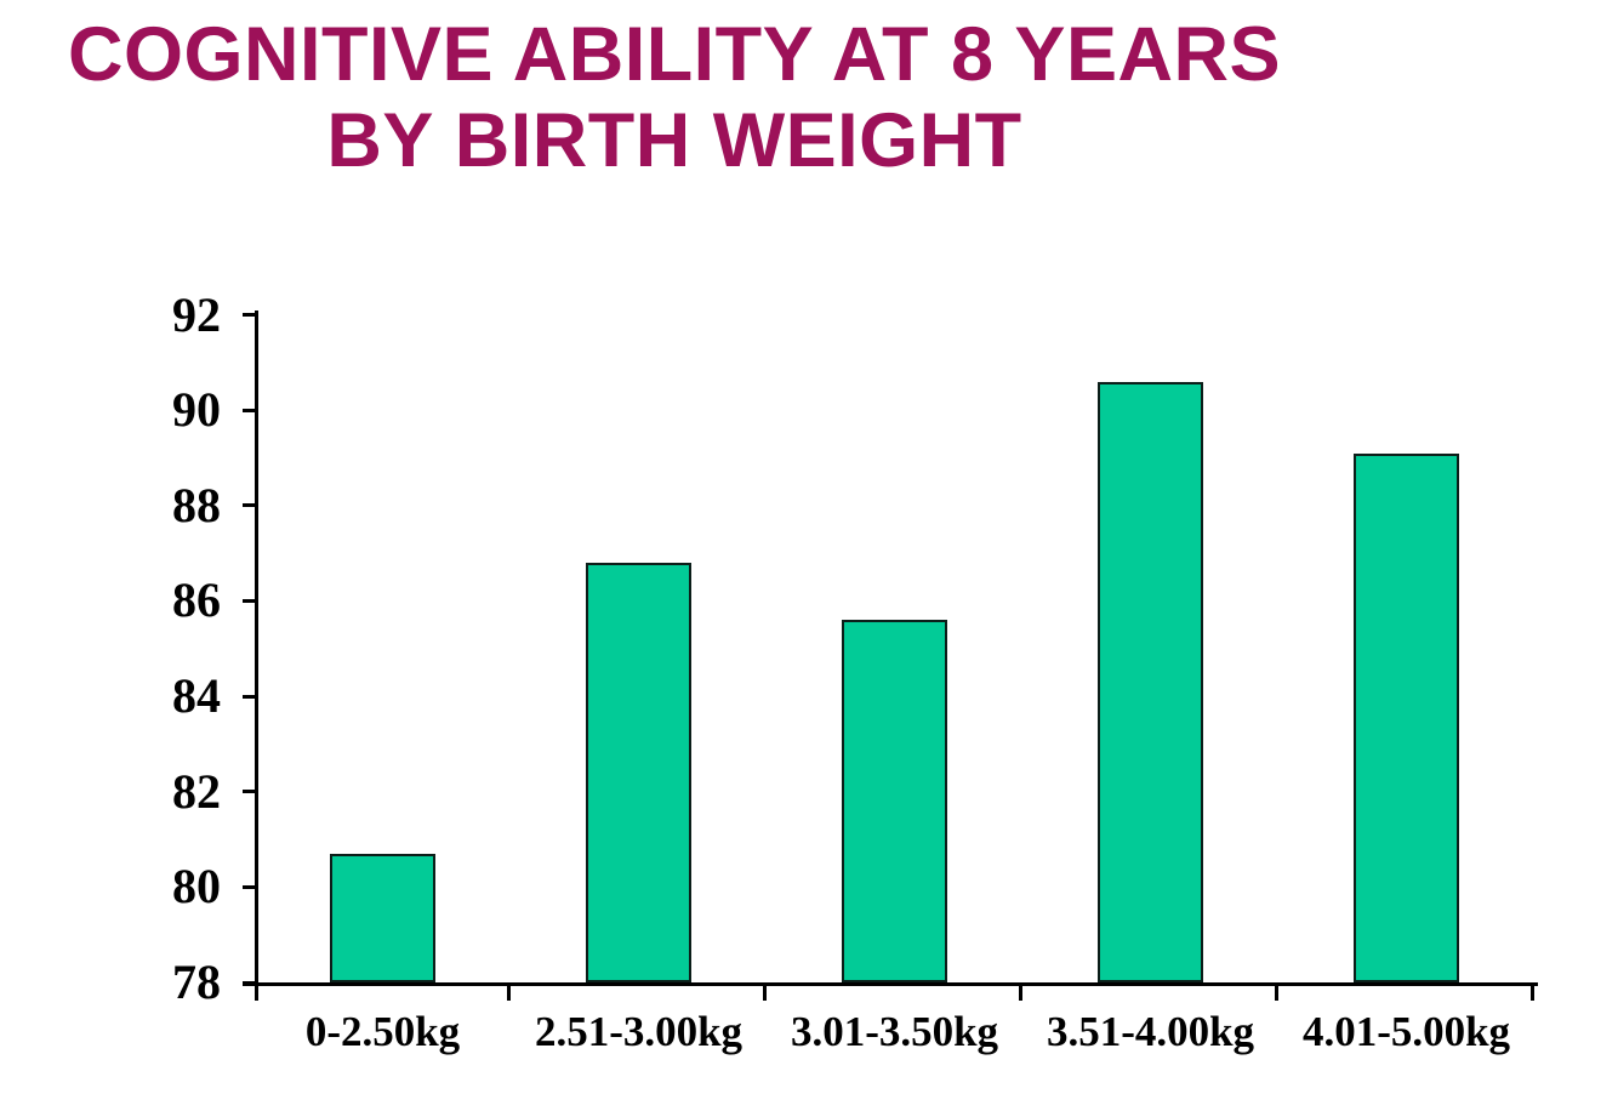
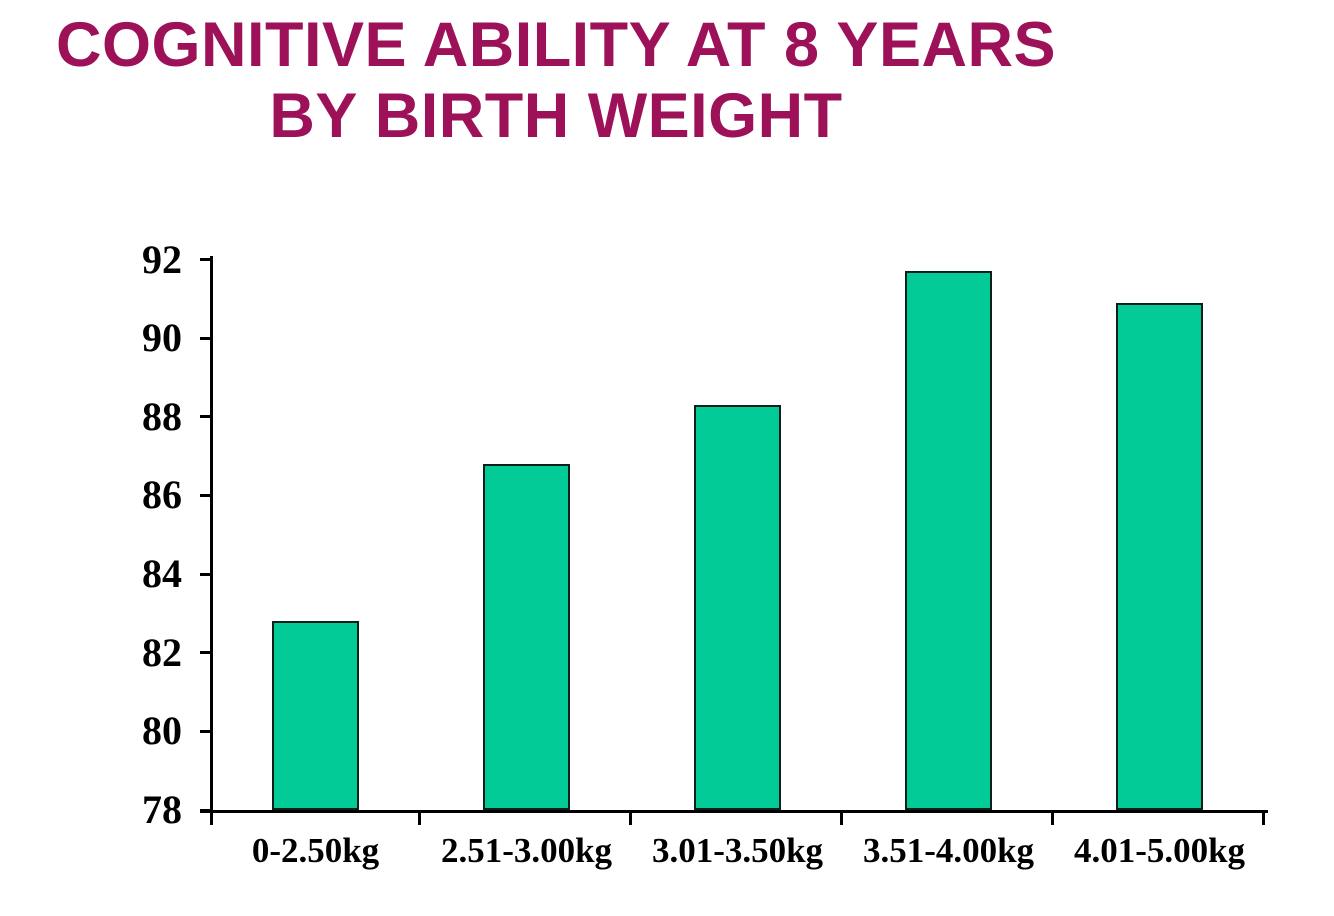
0-2.50kg: 80.7 -> 82.8
3.01-3.50kg: 85.6 -> 88.3
3.51-4.00kg: 90.6 -> 91.7
4.01-5.00kg: 89.1 -> 90.9
